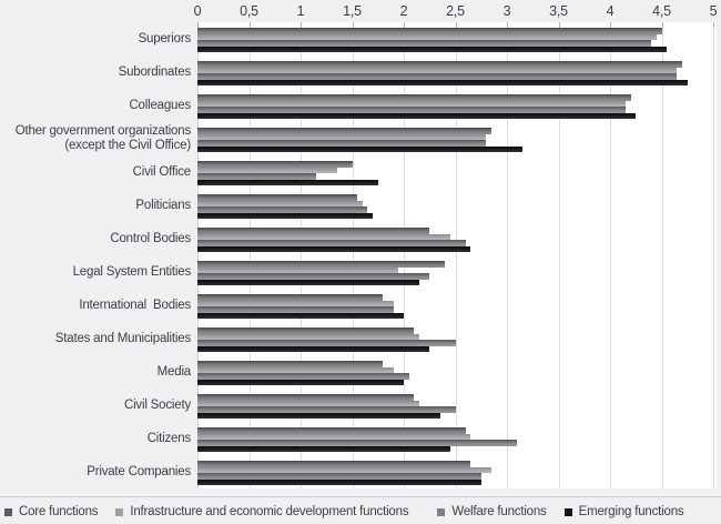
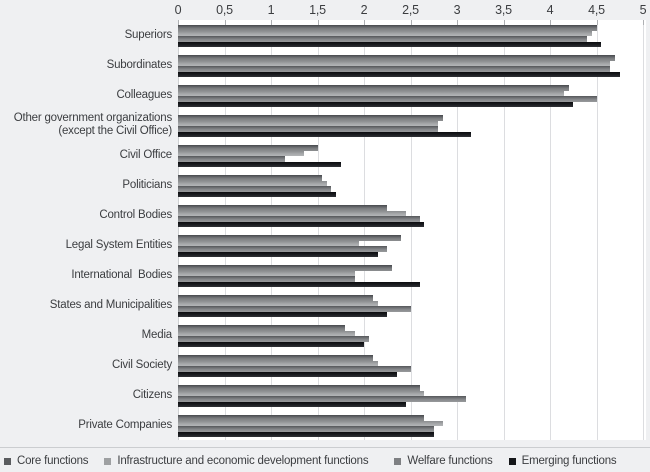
Welfare functions/Colleagues: 4.2 -> 4.5
Core functions/International Bodies: 1.8 -> 2.3
Emerging functions/International Bodies: 2.0 -> 2.6
